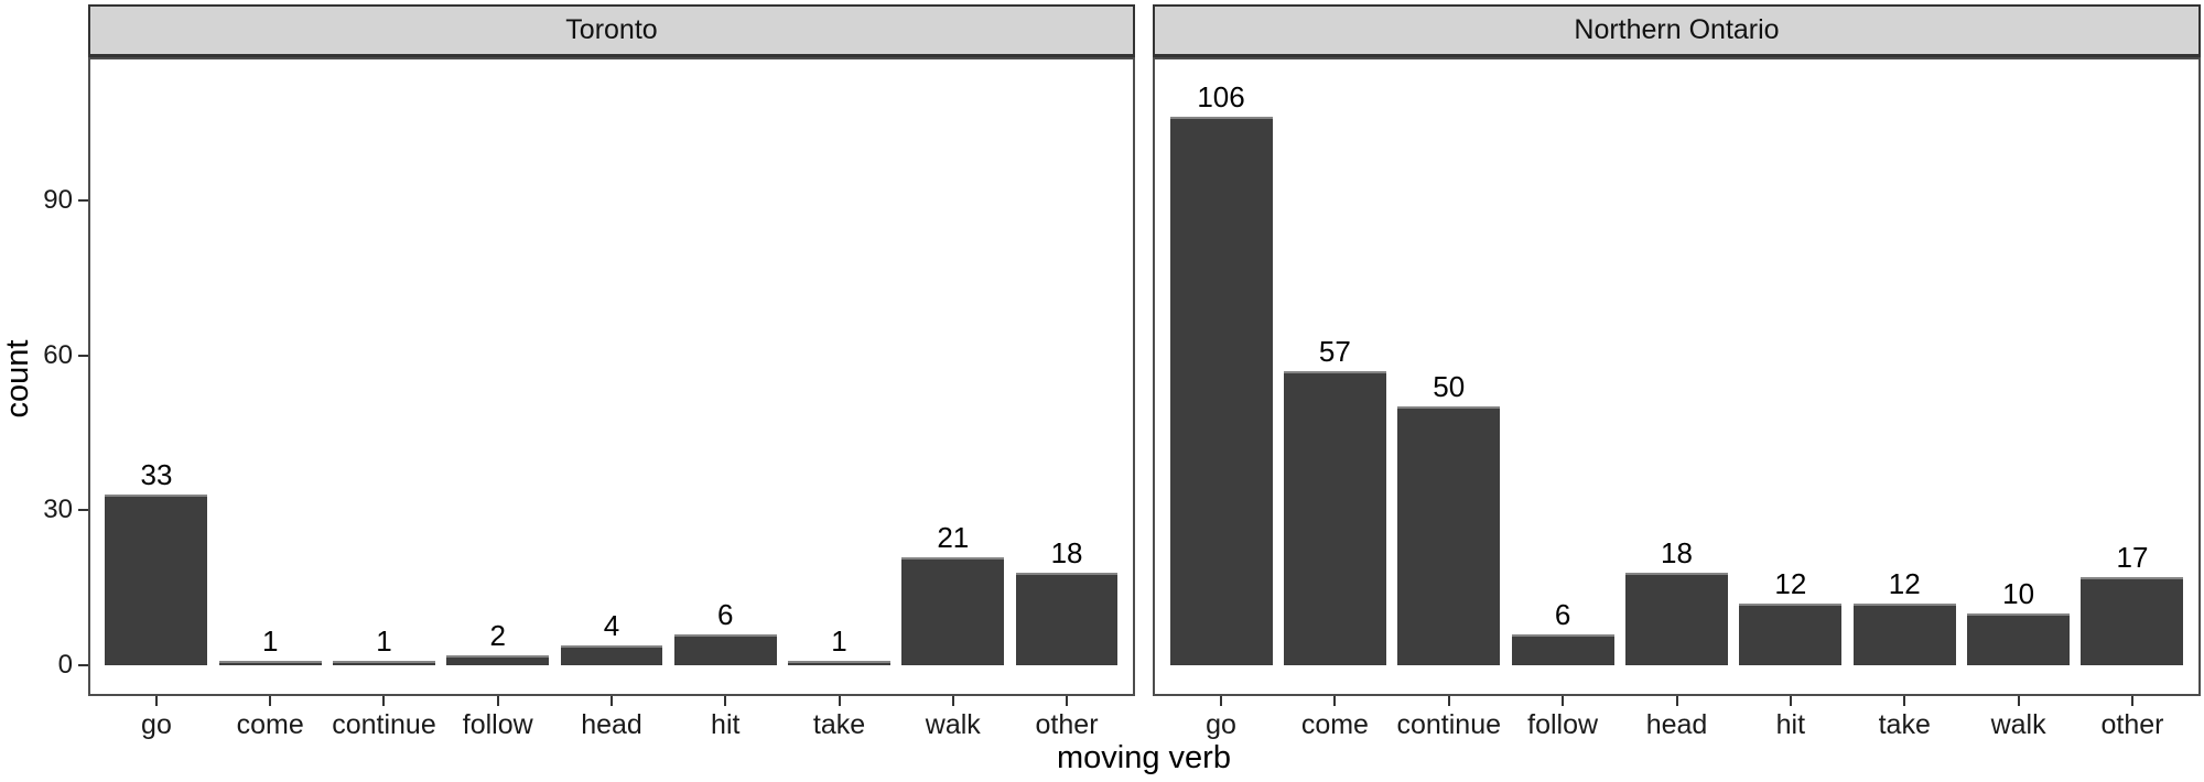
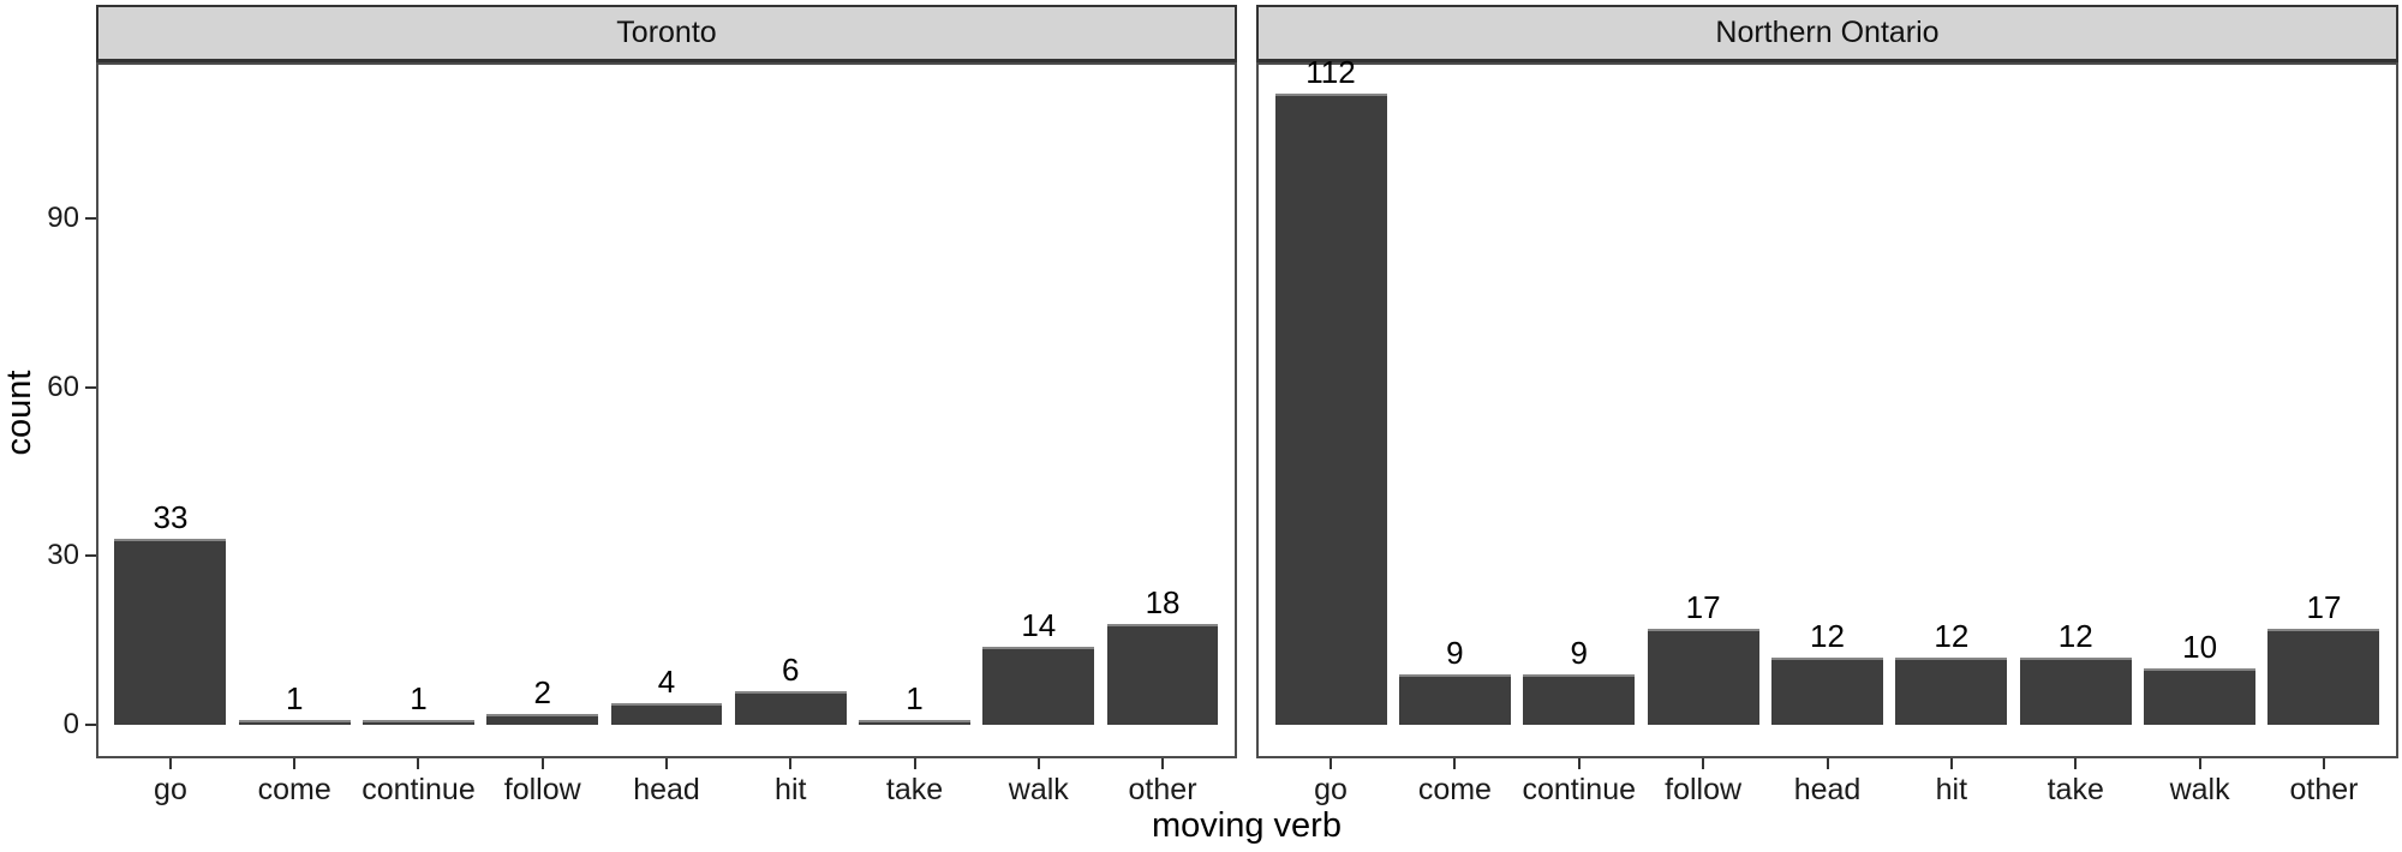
Northern Ontario/go: 106 -> 112
Northern Ontario/come: 57 -> 9
Northern Ontario/continue: 50 -> 9
Northern Ontario/follow: 6 -> 17
Northern Ontario/head: 18 -> 12
Toronto/walk: 21 -> 14
